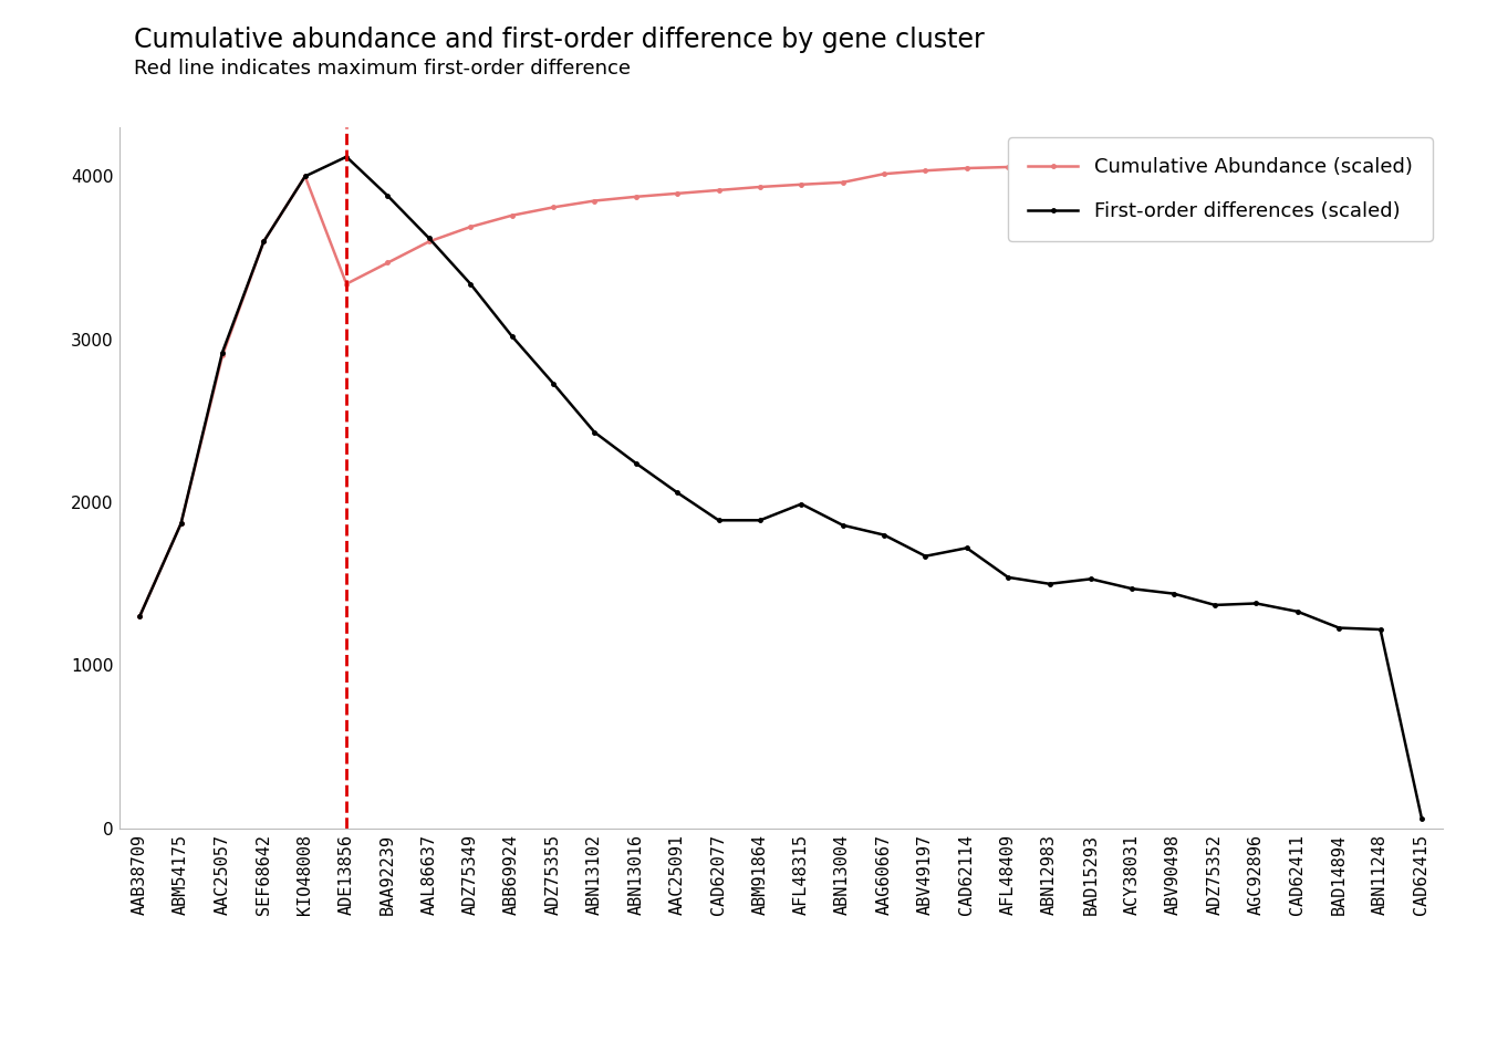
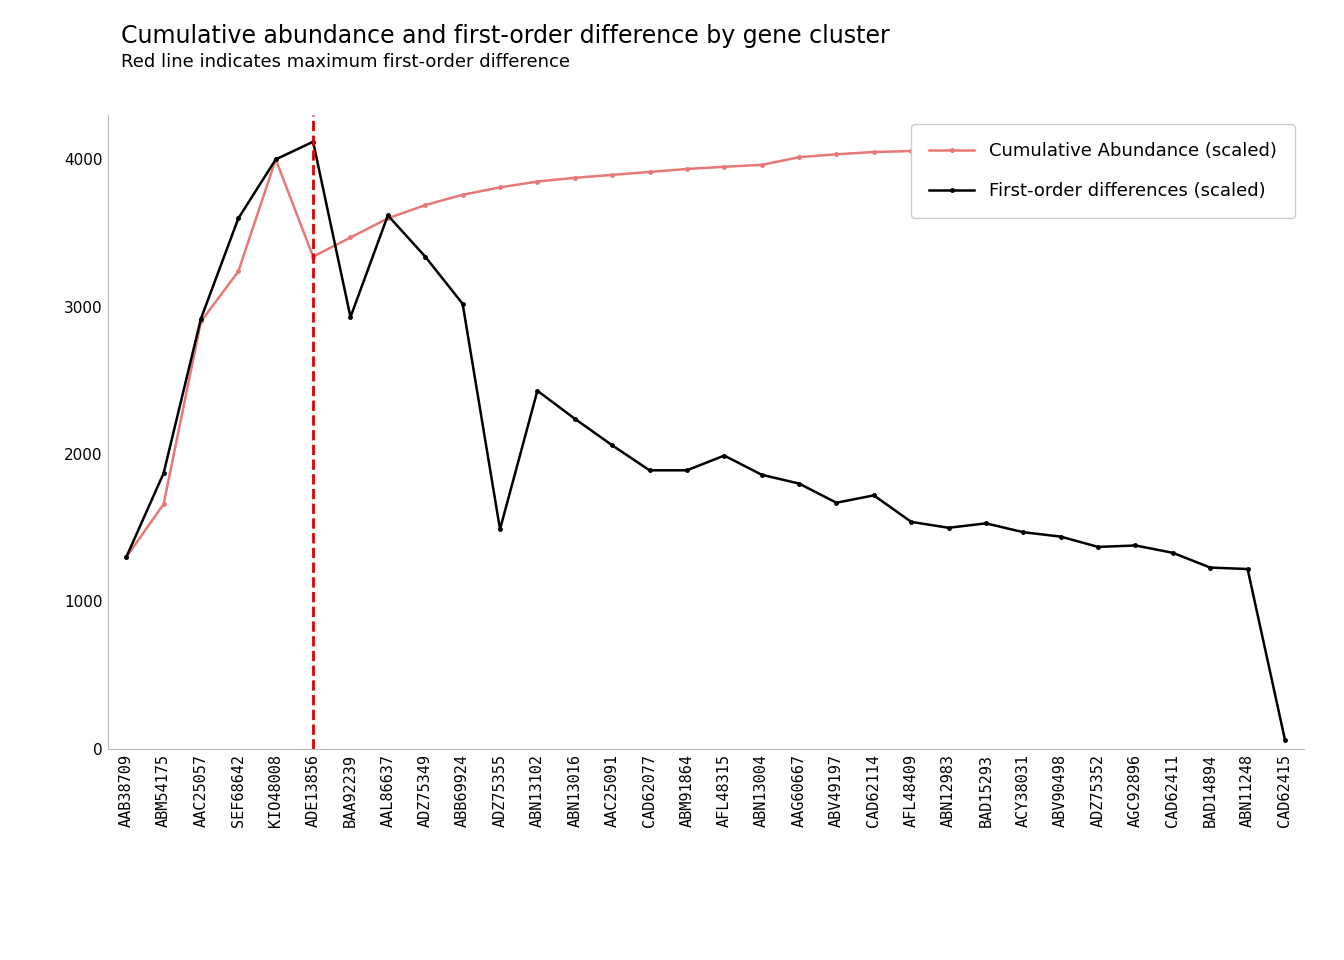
Cumulative Abundance (scaled)/ABM54175: 1870 -> 1660
Cumulative Abundance (scaled)/SEF68642: 3600 -> 3240
First-order differences (scaled)/BAA92239: 3880 -> 2930
First-order differences (scaled)/ADZ75355: 2730 -> 1490
